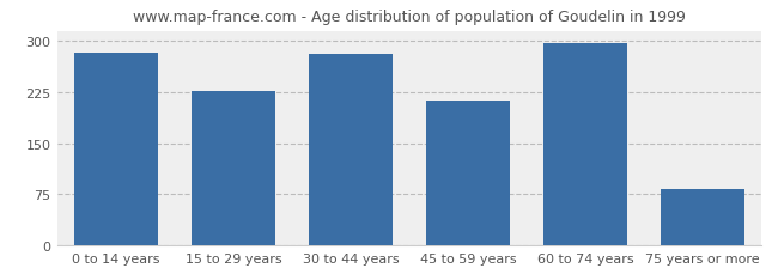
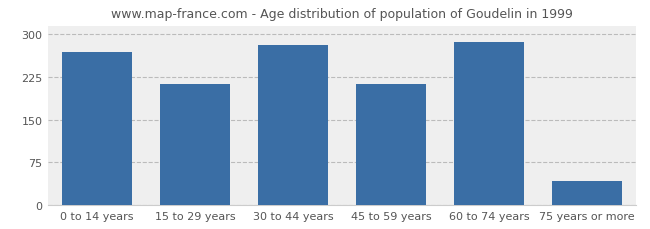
0 to 14 years: 283 -> 268
15 to 29 years: 226 -> 212
60 to 74 years: 297 -> 286
75 years or more: 83 -> 42
